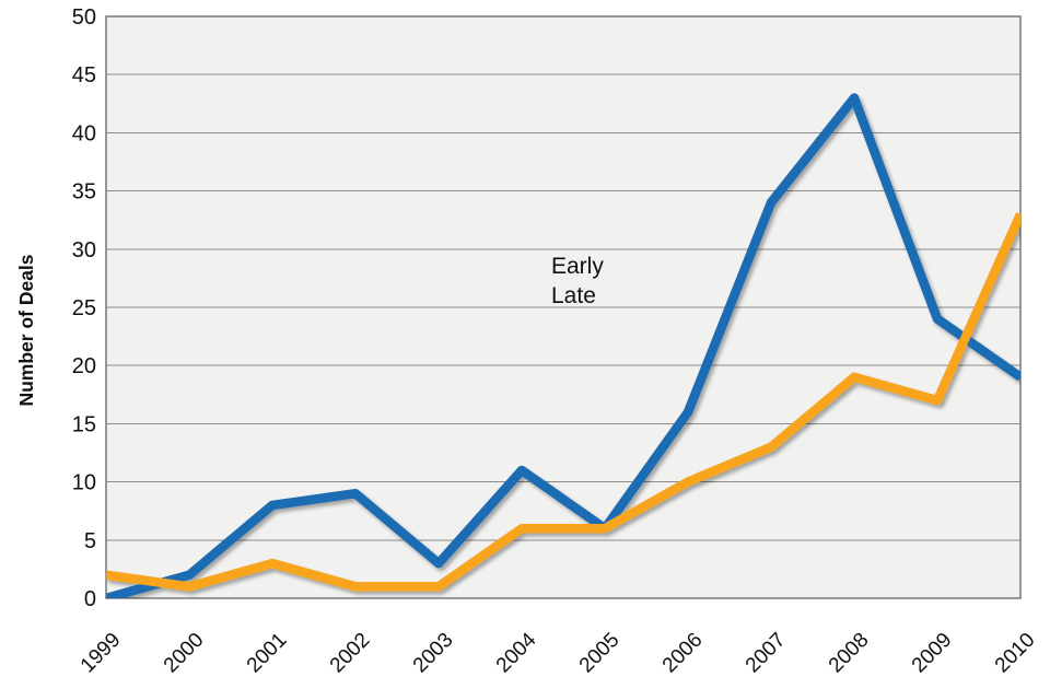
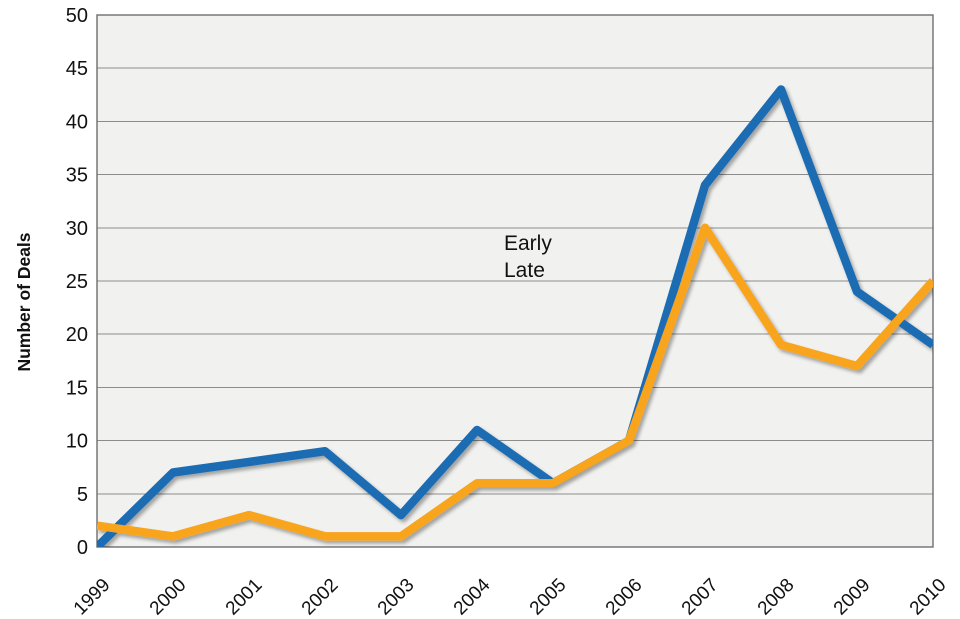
Early/2000: 2 -> 7
Early/2006: 16 -> 10
Late/2007: 13 -> 30
Late/2010: 33 -> 25
